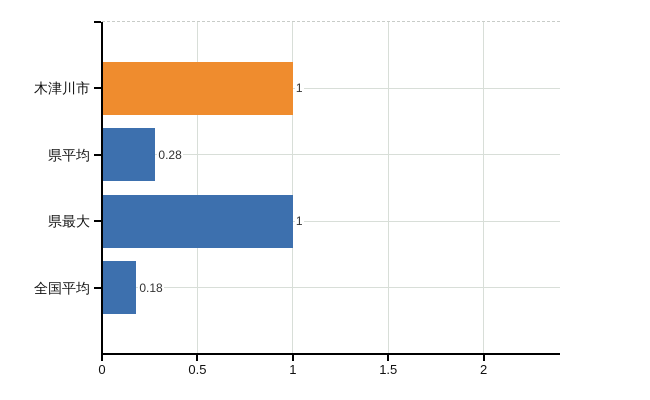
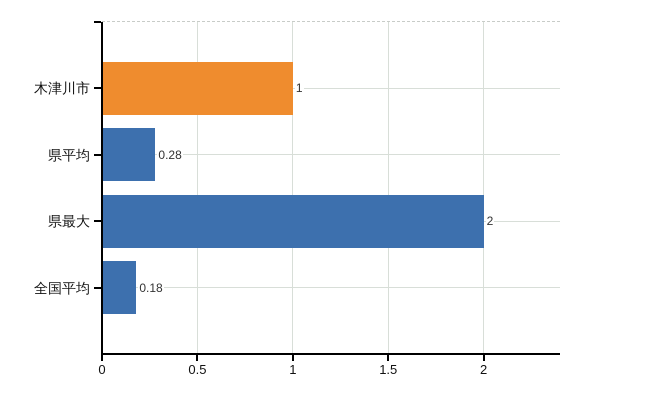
県最大: 1 -> 2
